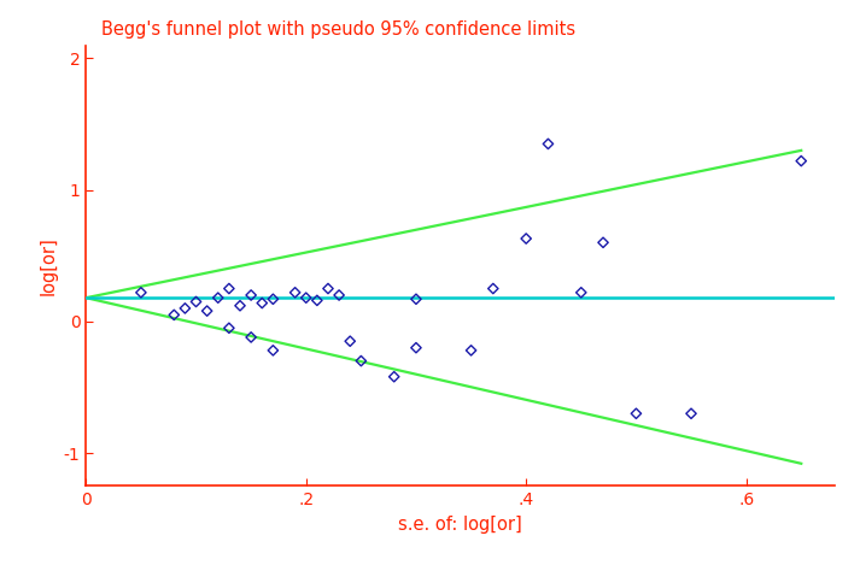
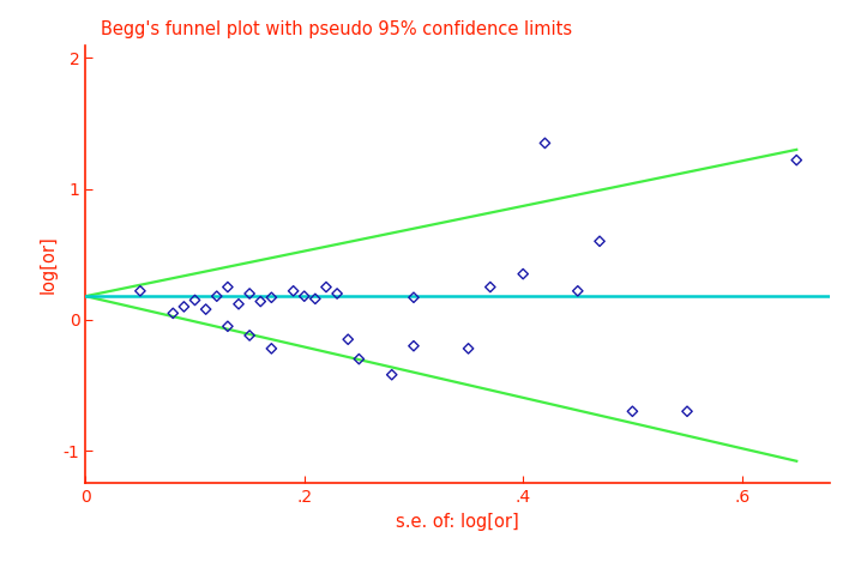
.4: 0.63 -> 0.35
